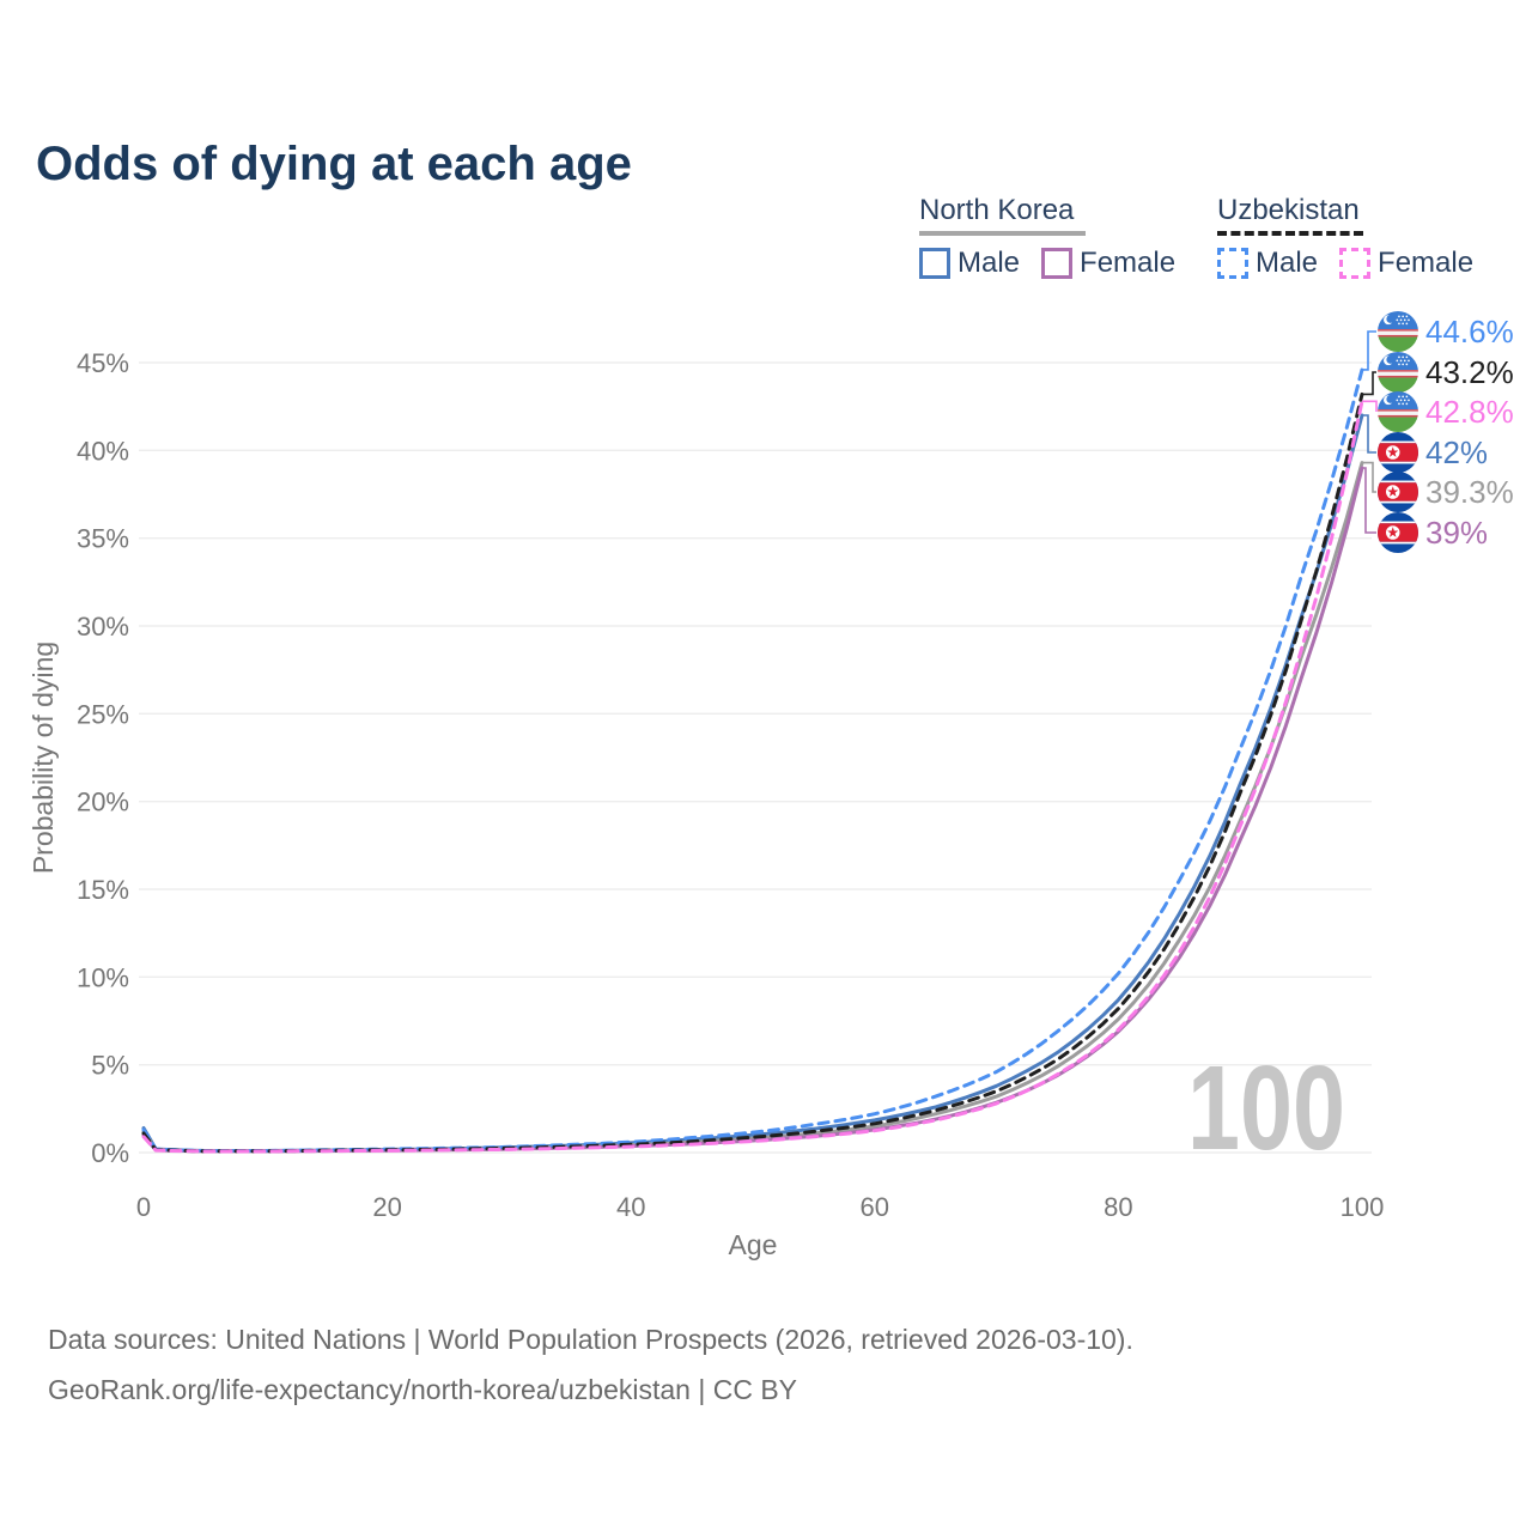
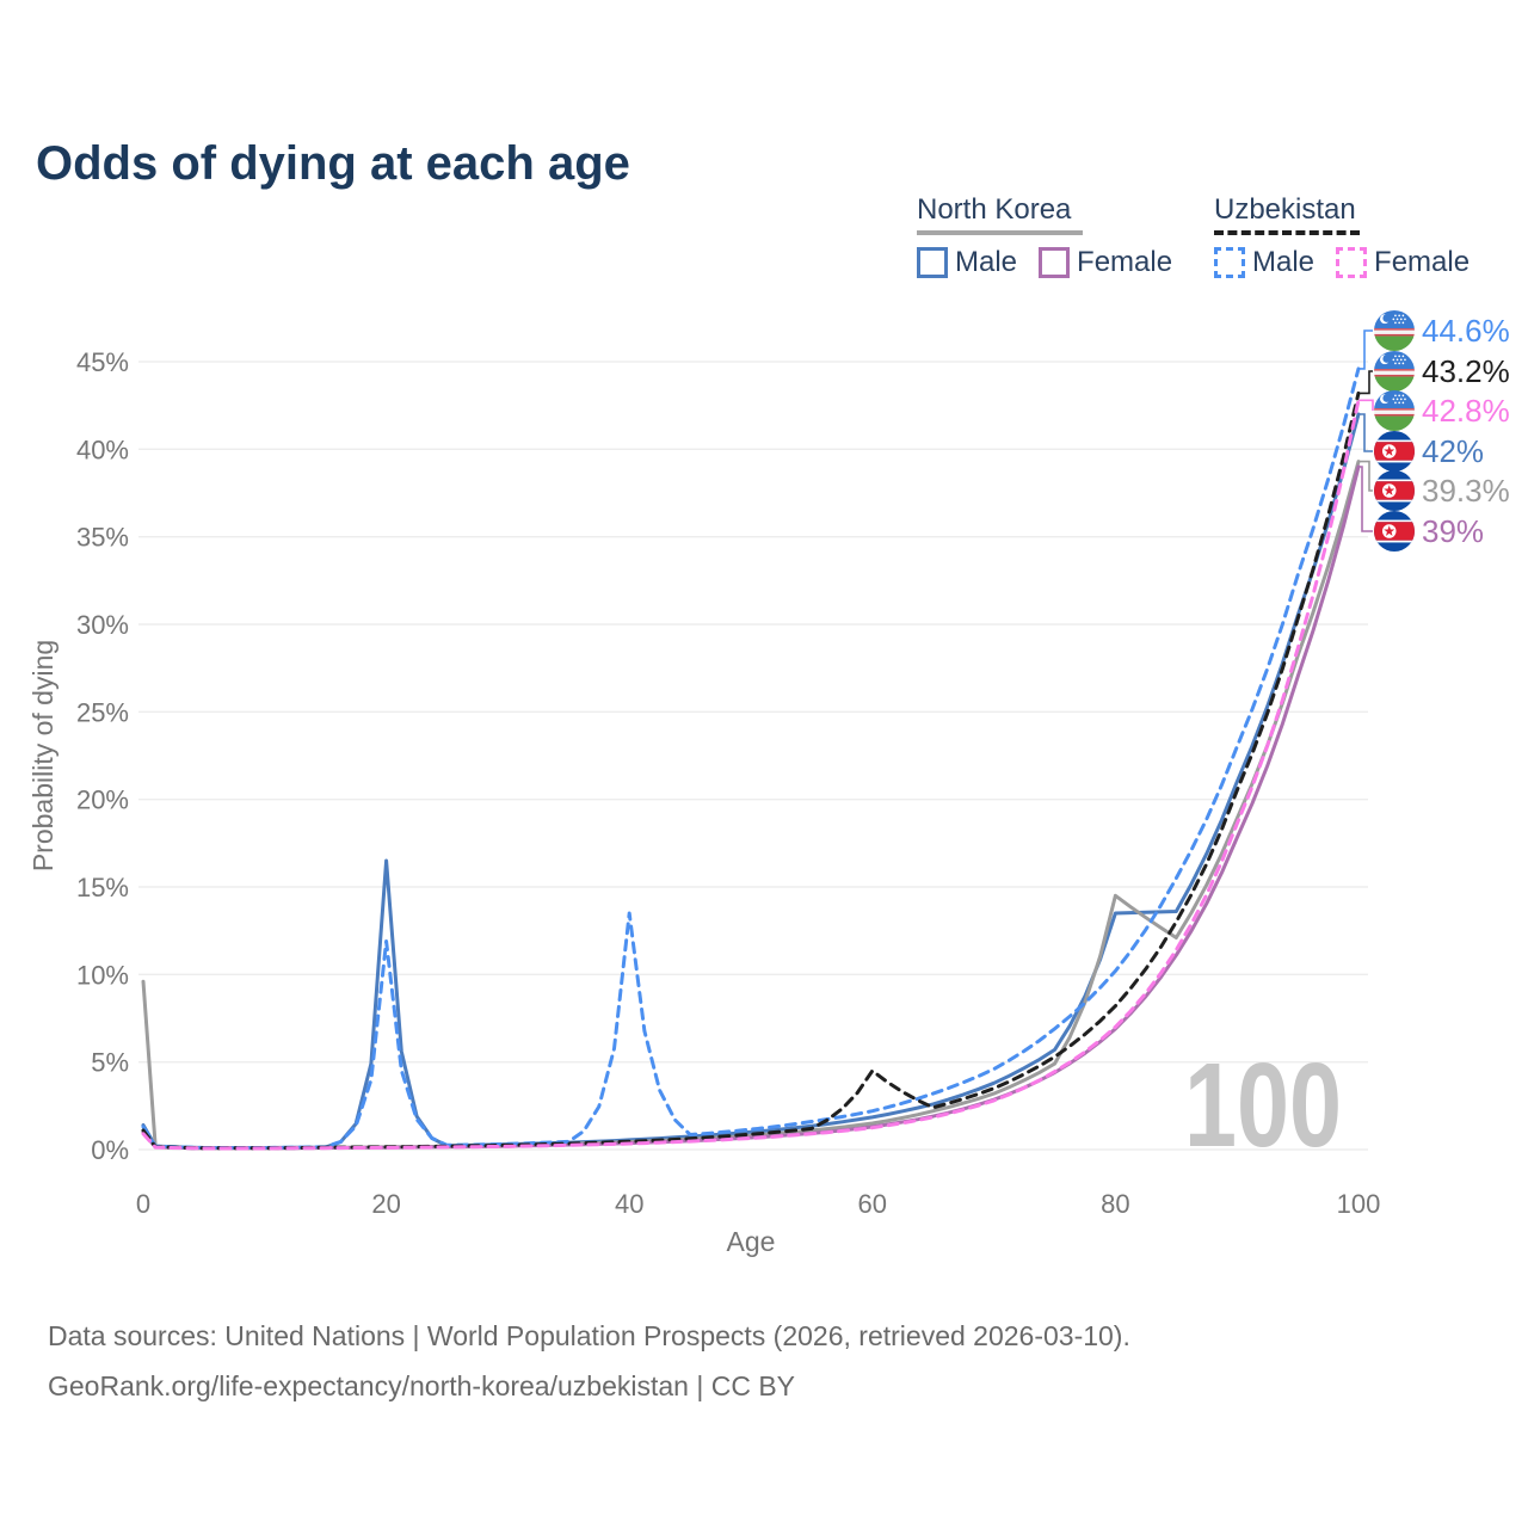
North Korea/0: 1.2% -> 9.6%
Uzbekistan Male/20: 0.2% -> 11.9%
North Korea Male/20: 0.2% -> 16.5%
Uzbekistan Male/40: 0.6% -> 13.5%
Uzbekistan/60: 1.6% -> 4.5%
North Korea Male/80: 8.7% -> 13.5%
North Korea/80: 7.6% -> 14.5%
